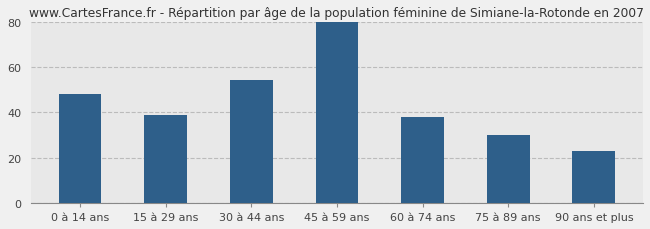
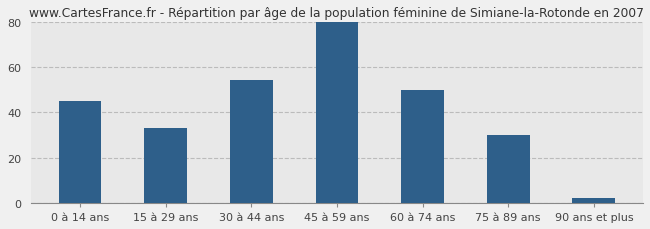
0 à 14 ans: 48 -> 45
15 à 29 ans: 39 -> 33
60 à 74 ans: 38 -> 50
90 ans et plus: 23 -> 2
